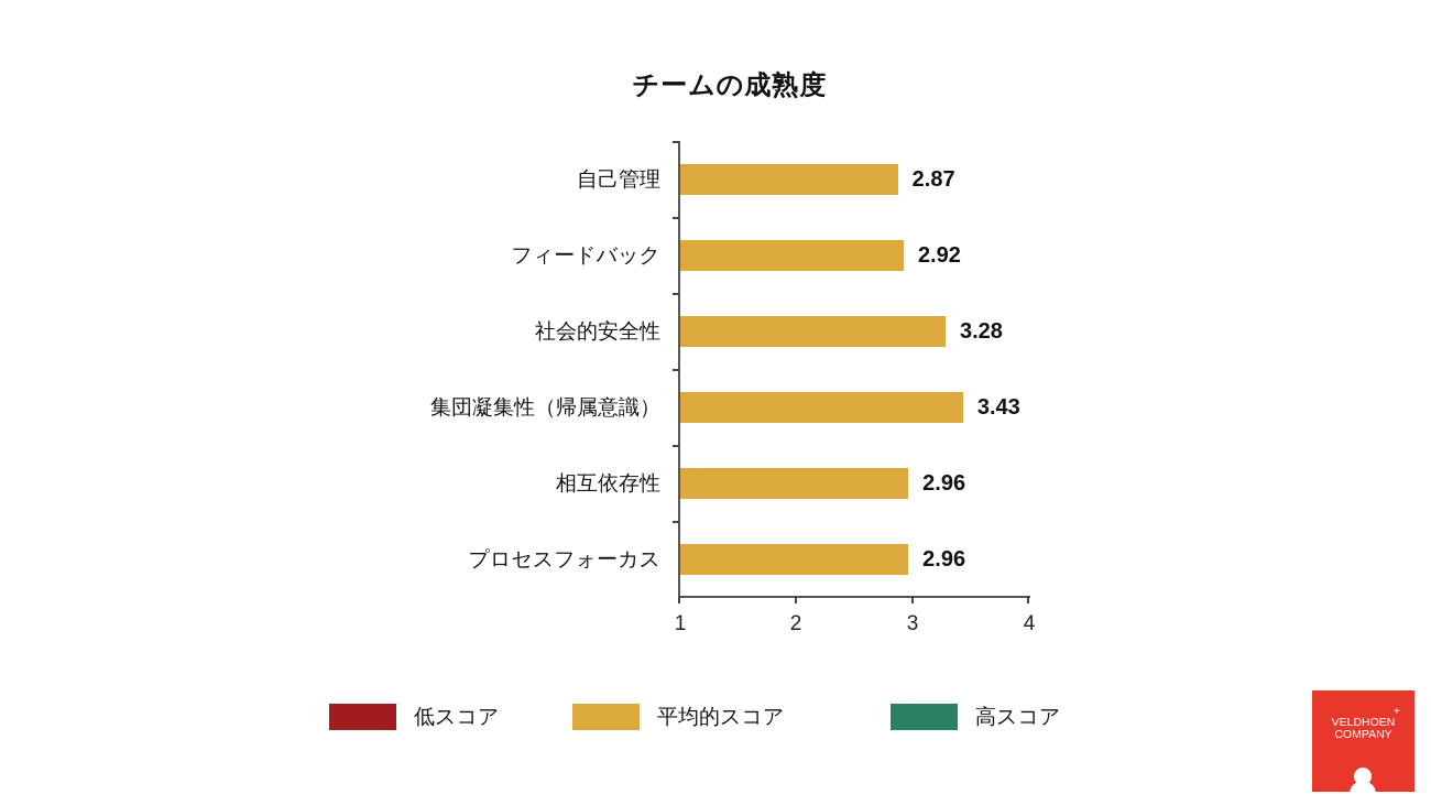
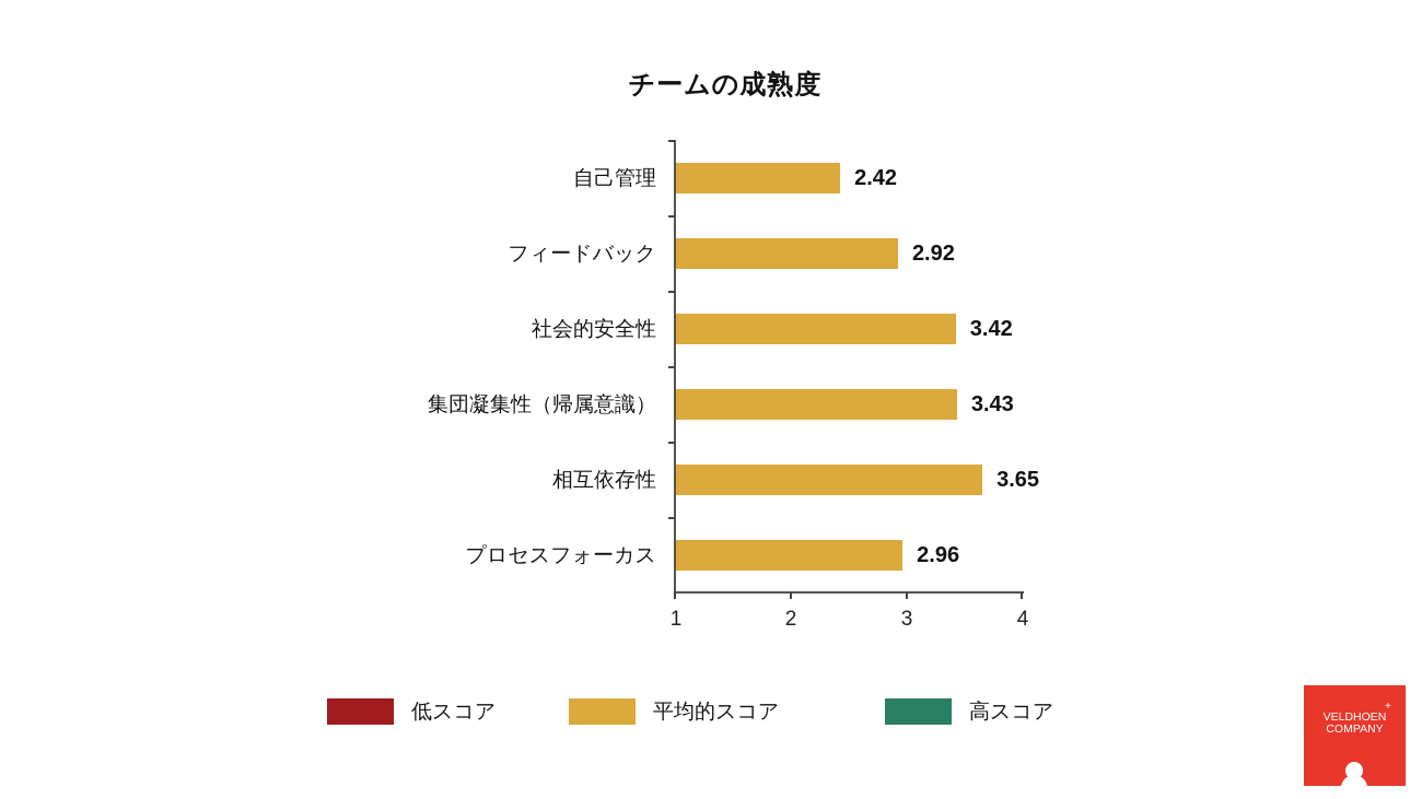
自己管理: 2.87 -> 2.42
社会的安全性: 3.28 -> 3.42
相互依存性: 2.96 -> 3.65
